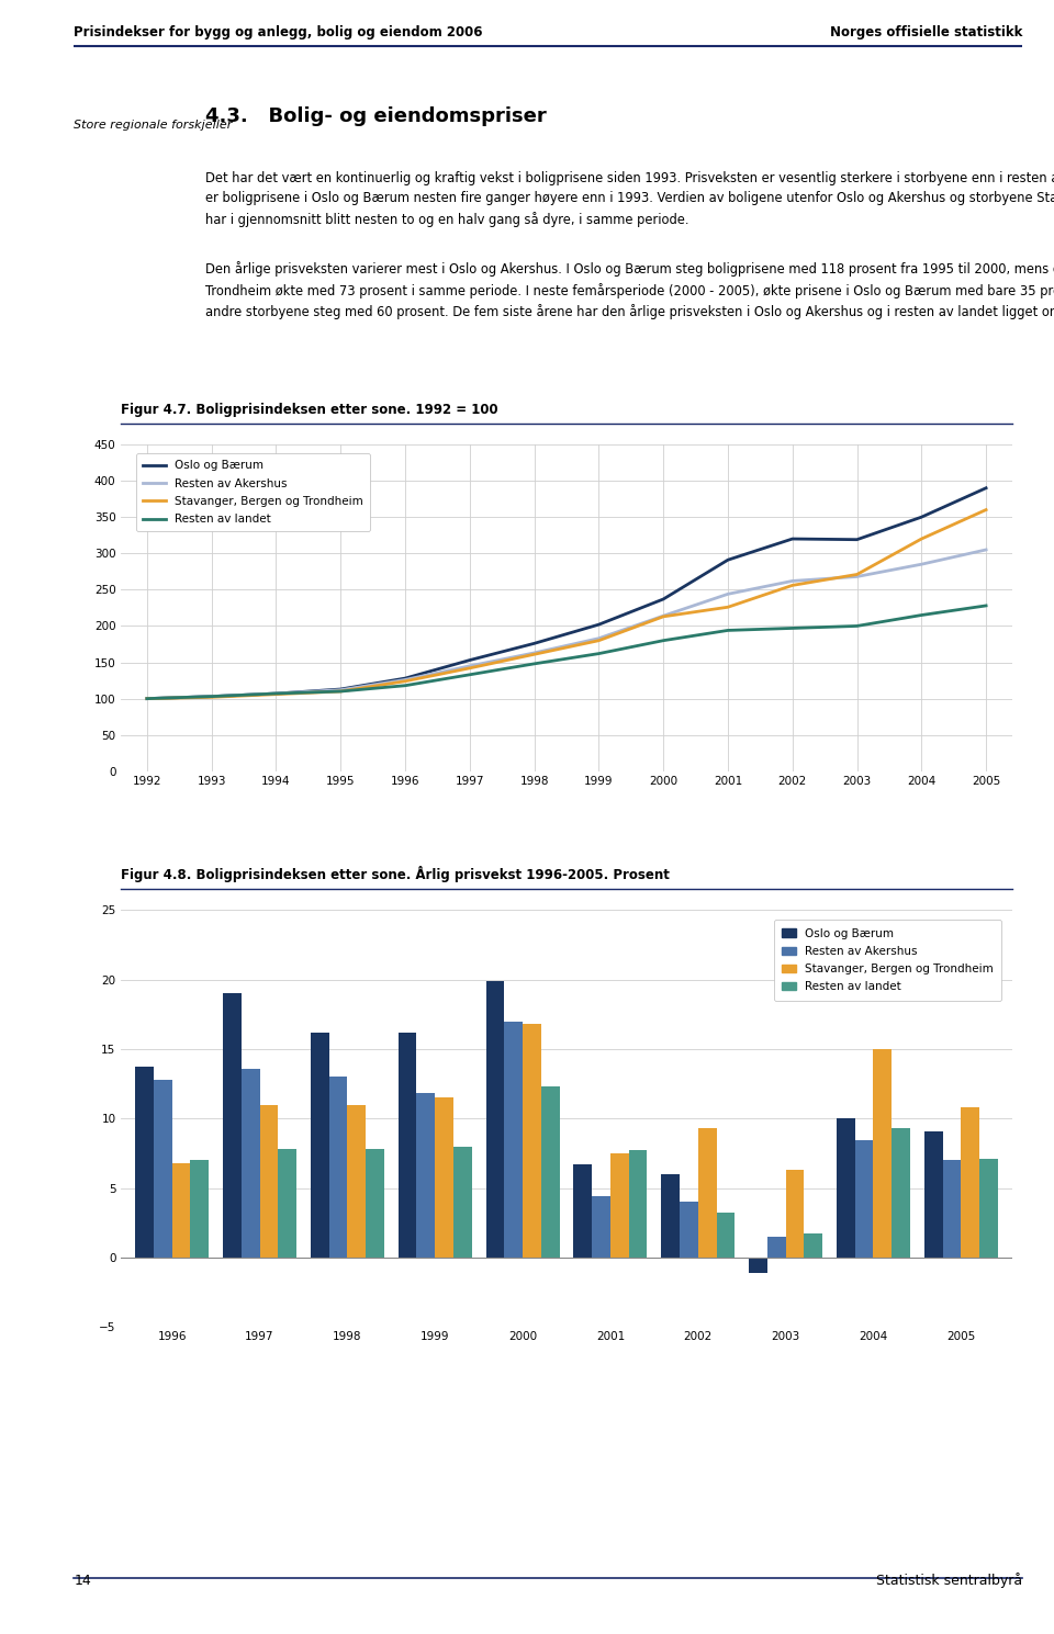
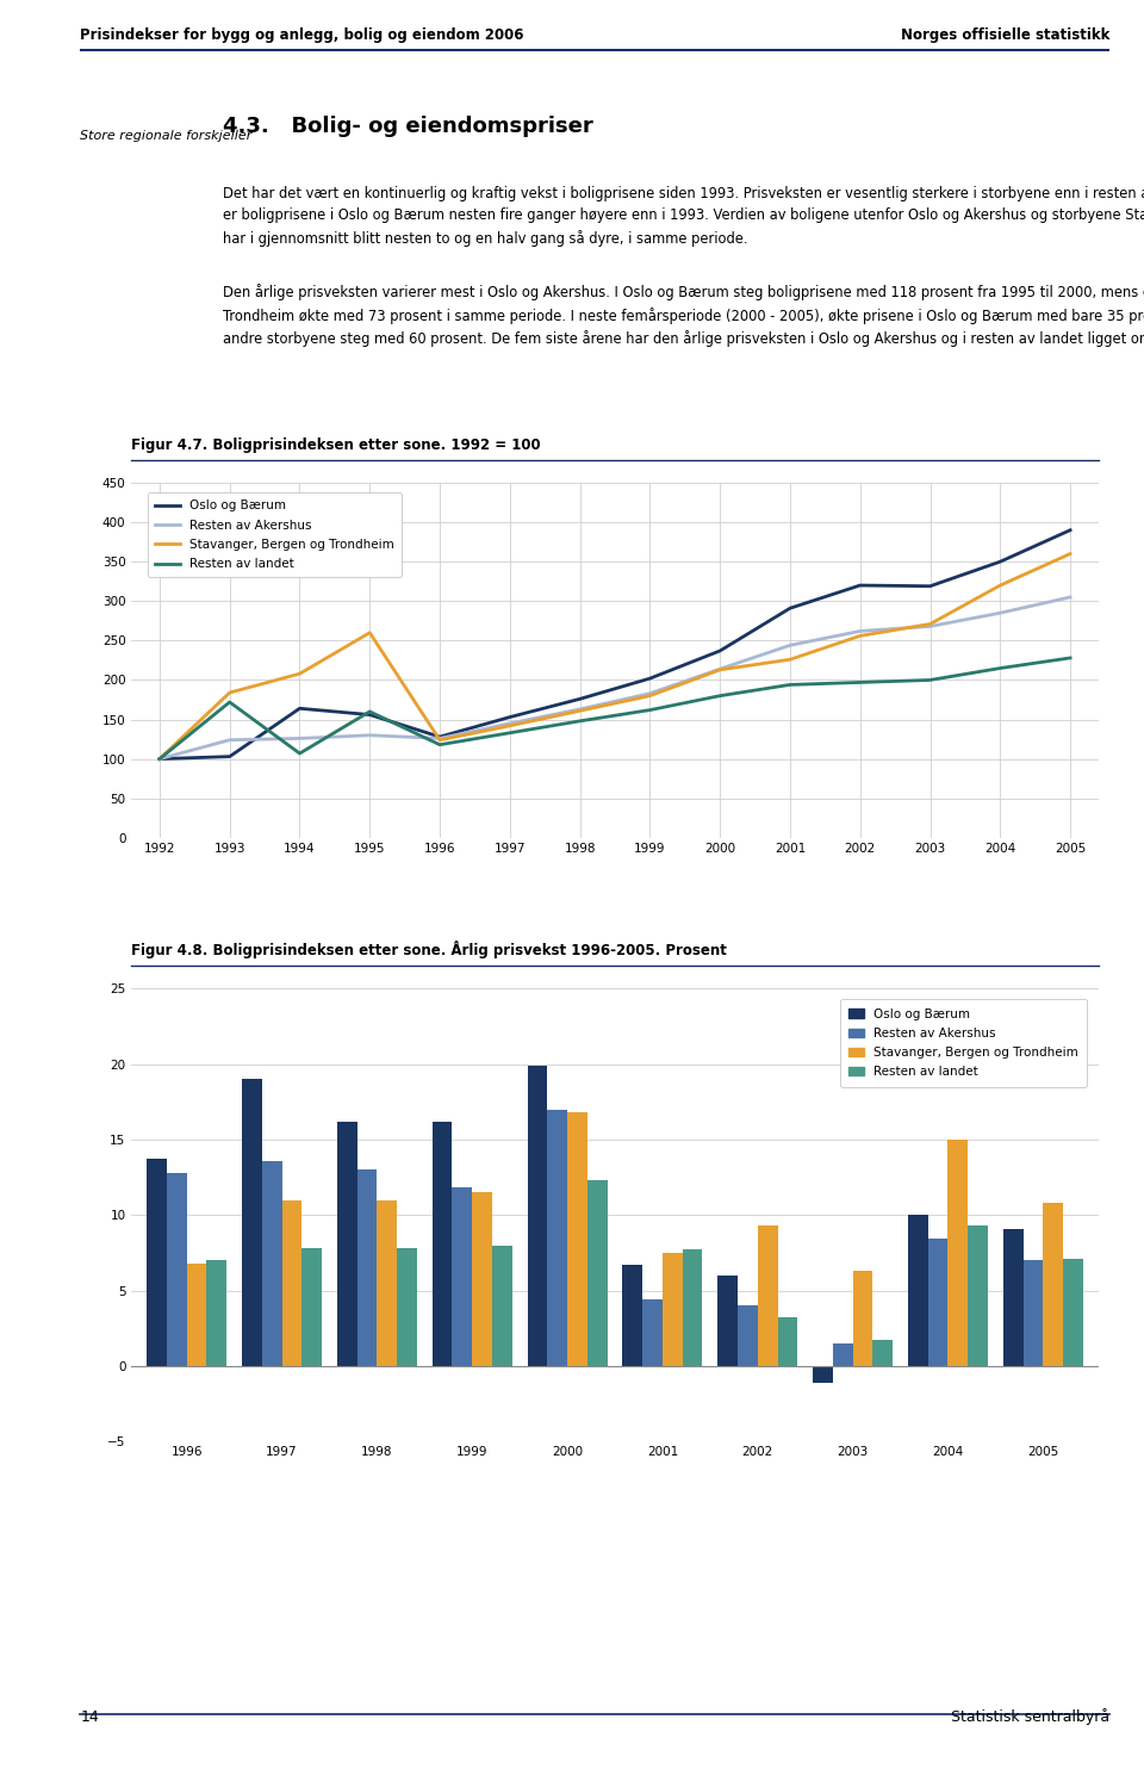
Resten av Akershus/1993: 103 -> 124
Stavanger, Bergen og Trondheim/1993: 102 -> 184
Resten av landet/1993: 103 -> 172
Oslo og Bærum/1994: 107 -> 164
Resten av Akershus/1994: 107 -> 126
Stavanger, Bergen og Trondheim/1994: 106 -> 208
Oslo og Bærum/1995: 113 -> 156
Resten av Akershus/1995: 112 -> 130
Stavanger, Bergen og Trondheim/1995: 110 -> 260
Resten av landet/1995: 110 -> 160
